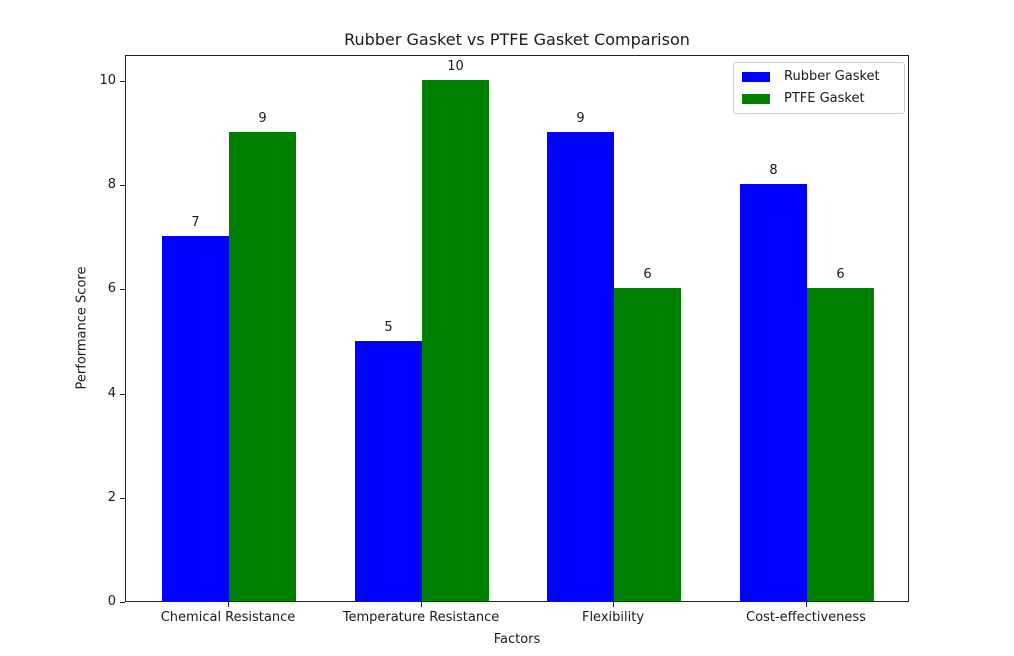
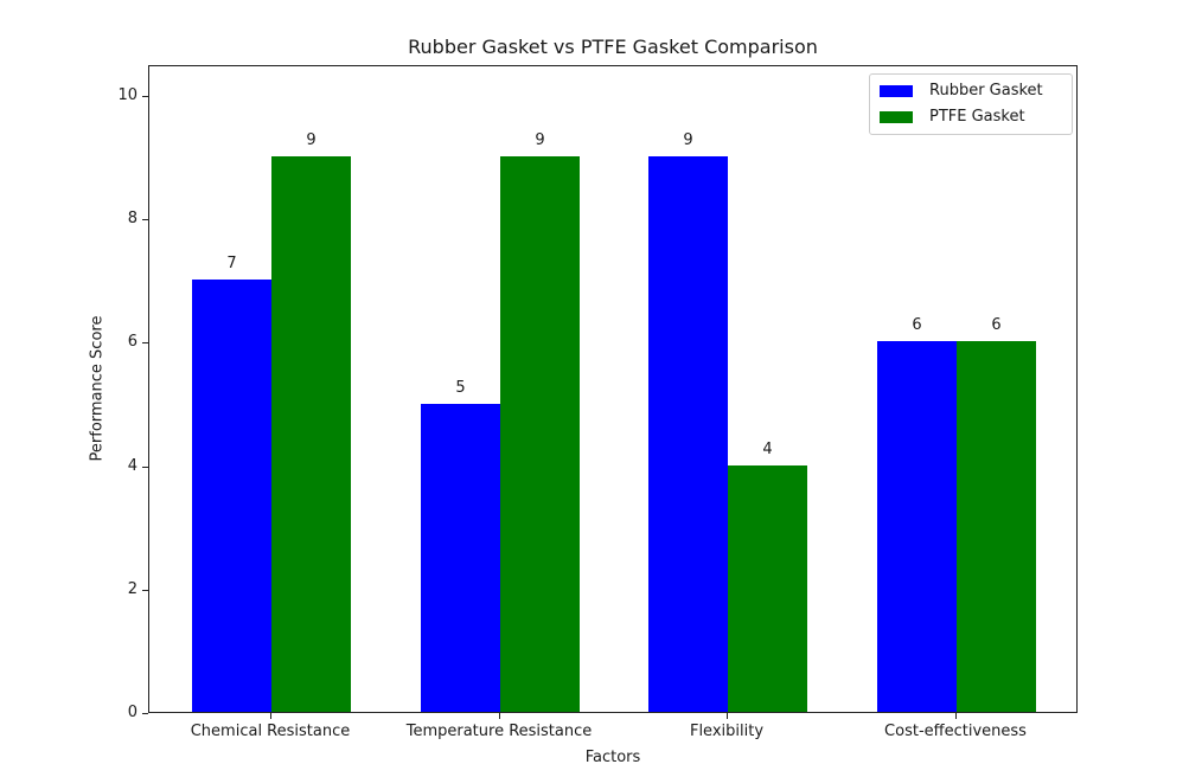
PTFE Gasket/Temperature Resistance: 10 -> 9
PTFE Gasket/Flexibility: 6 -> 4
Rubber Gasket/Cost-effectiveness: 8 -> 6
